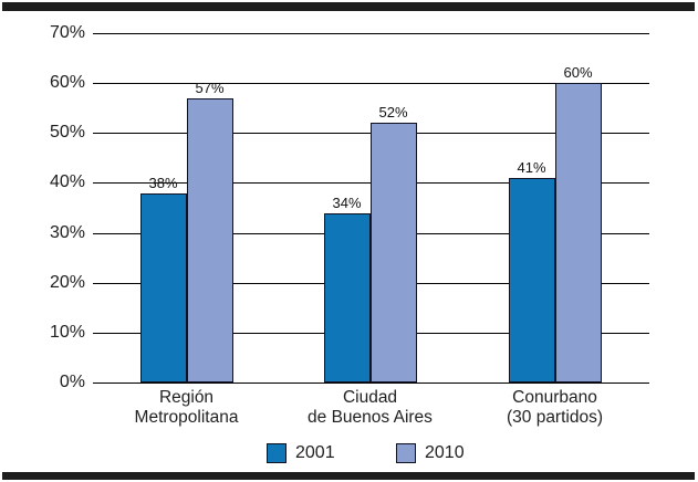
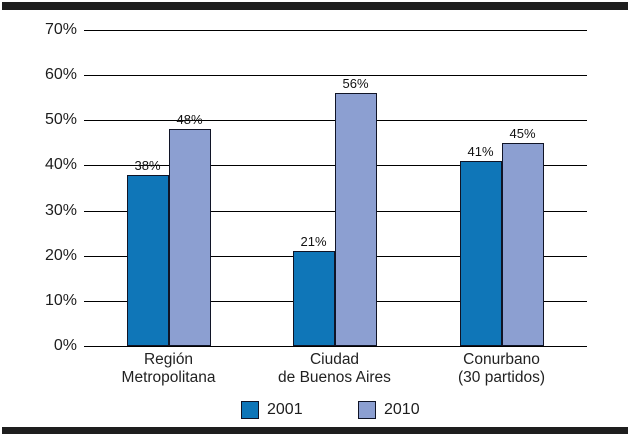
2010/Región Metropolitana: 57% -> 48%
2001/Ciudad de Buenos Aires: 34% -> 21%
2010/Ciudad de Buenos Aires: 52% -> 56%
2010/Conurbano (30 partidos): 60% -> 45%
